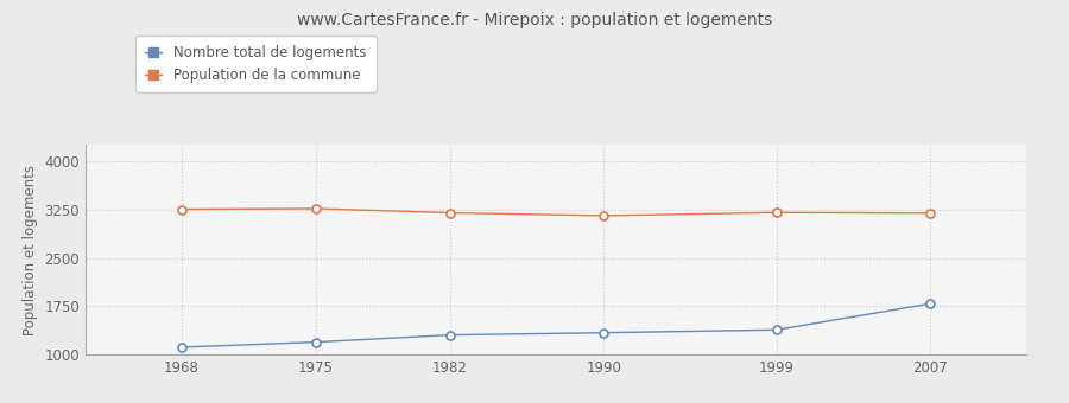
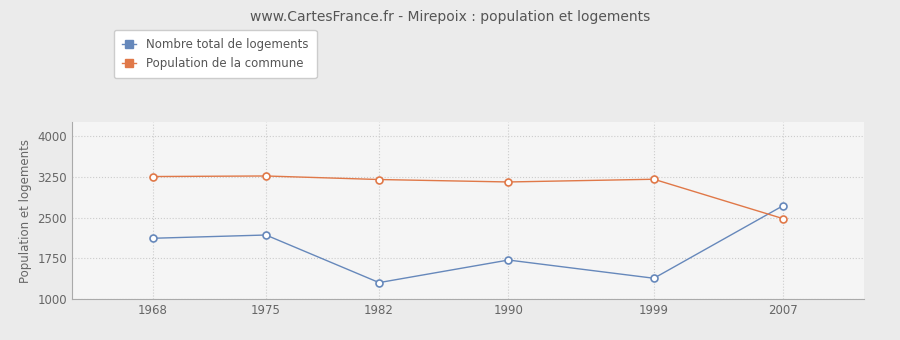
Nombre total de logements/1968: 1120 -> 2120
Nombre total de logements/1975: 1200 -> 2180
Nombre total de logements/1990: 1340 -> 1720
Nombre total de logements/2007: 1790 -> 2720
Population de la commune/2007: 3200 -> 2480
